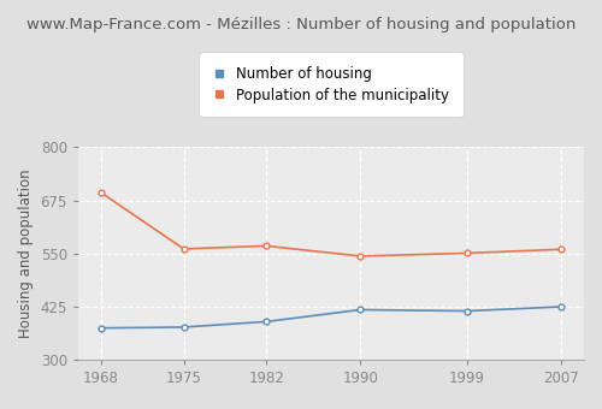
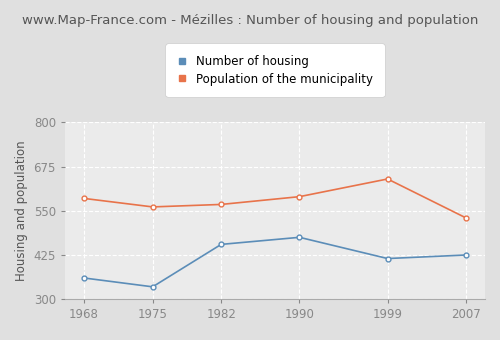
Number of housing/1968: 375 -> 360
Population of the municipality/1968: 693 -> 585
Number of housing/1975: 377 -> 335
Number of housing/1982: 390 -> 455
Number of housing/1990: 418 -> 475
Population of the municipality/1990: 544 -> 590
Population of the municipality/1999: 551 -> 640
Population of the municipality/2007: 560 -> 530
